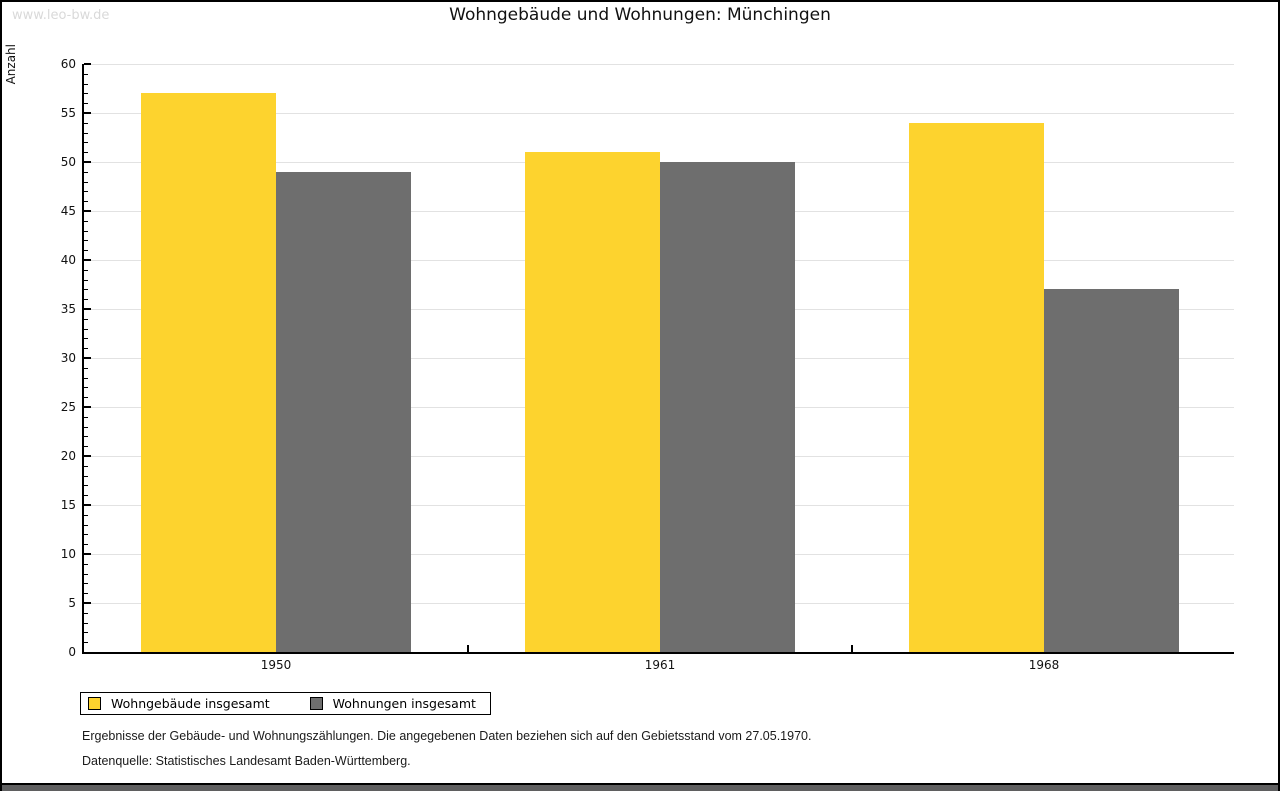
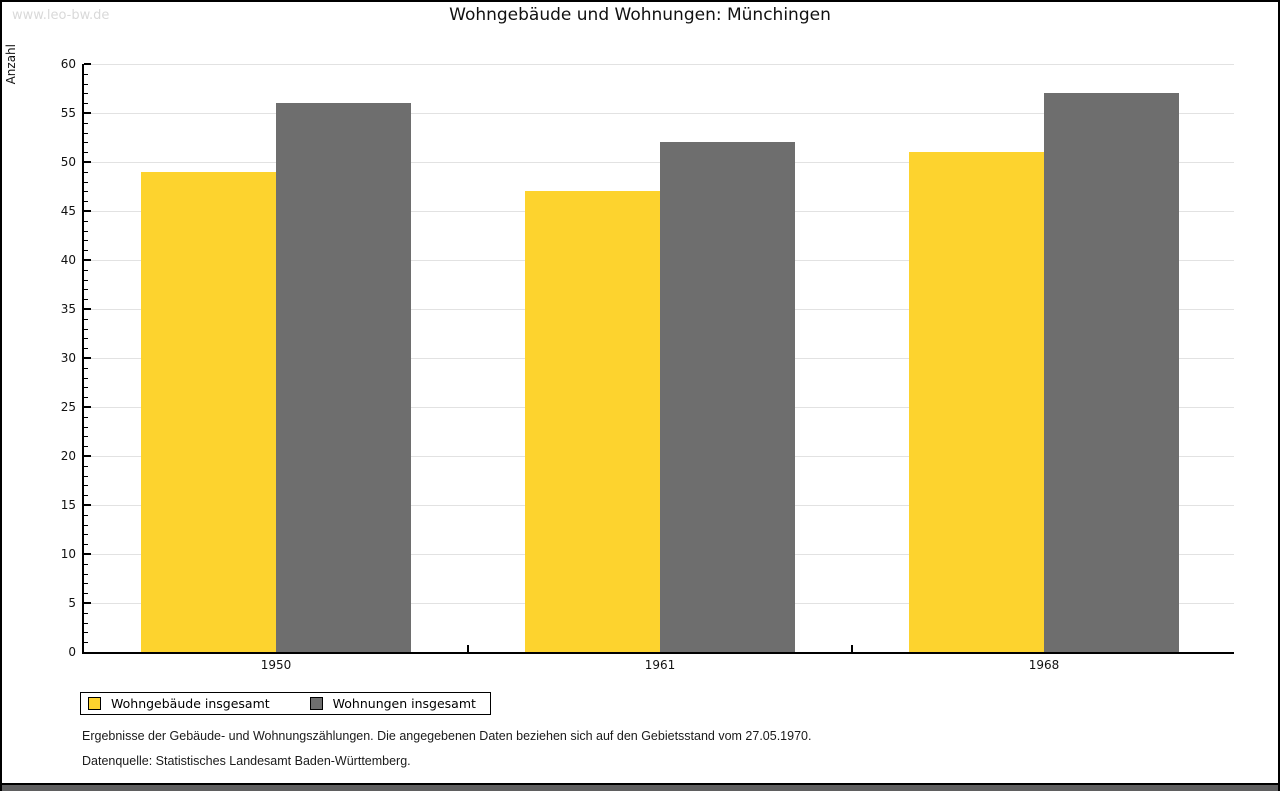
Wohngebäude insgesamt/1950: 57 -> 49
Wohnungen insgesamt/1950: 49 -> 56
Wohngebäude insgesamt/1961: 51 -> 47
Wohnungen insgesamt/1961: 50 -> 52
Wohngebäude insgesamt/1968: 54 -> 51
Wohnungen insgesamt/1968: 37 -> 57
